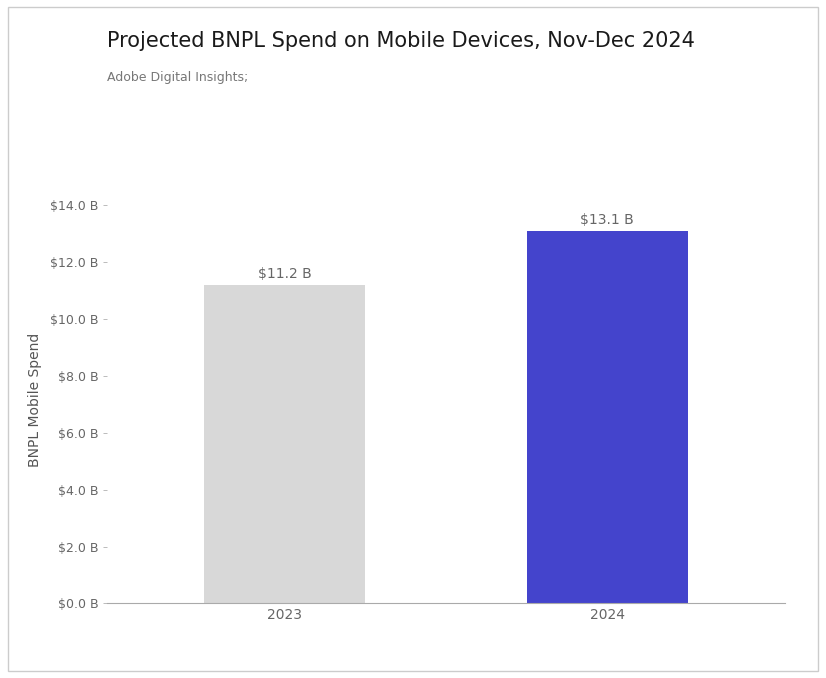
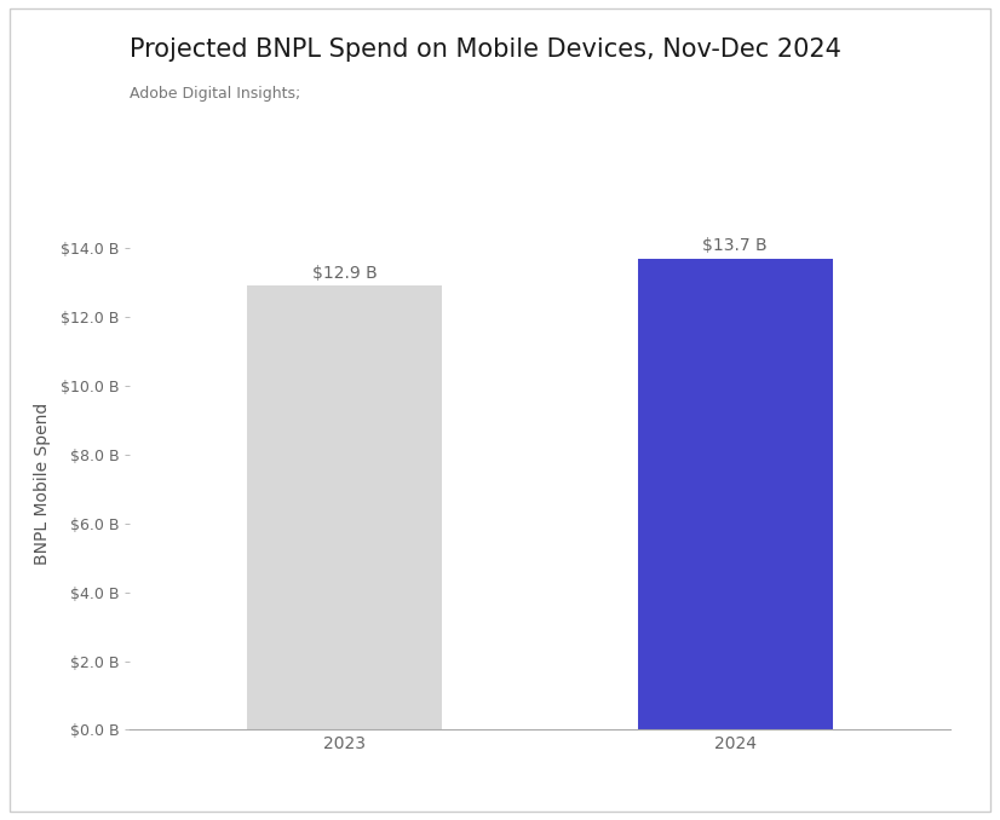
2023: $11.2 -> $12.9
2024: $13.1 -> $13.7
